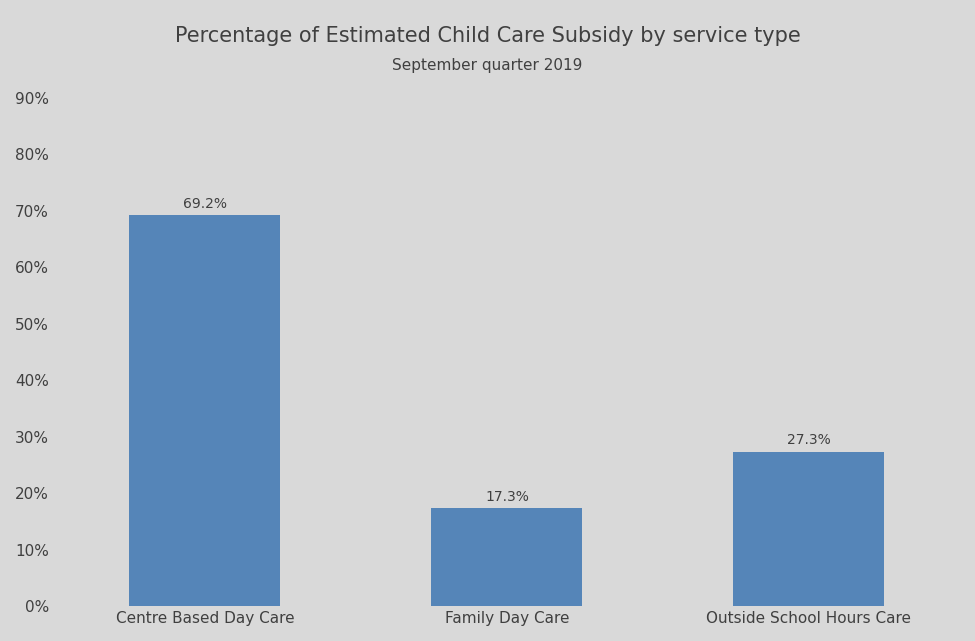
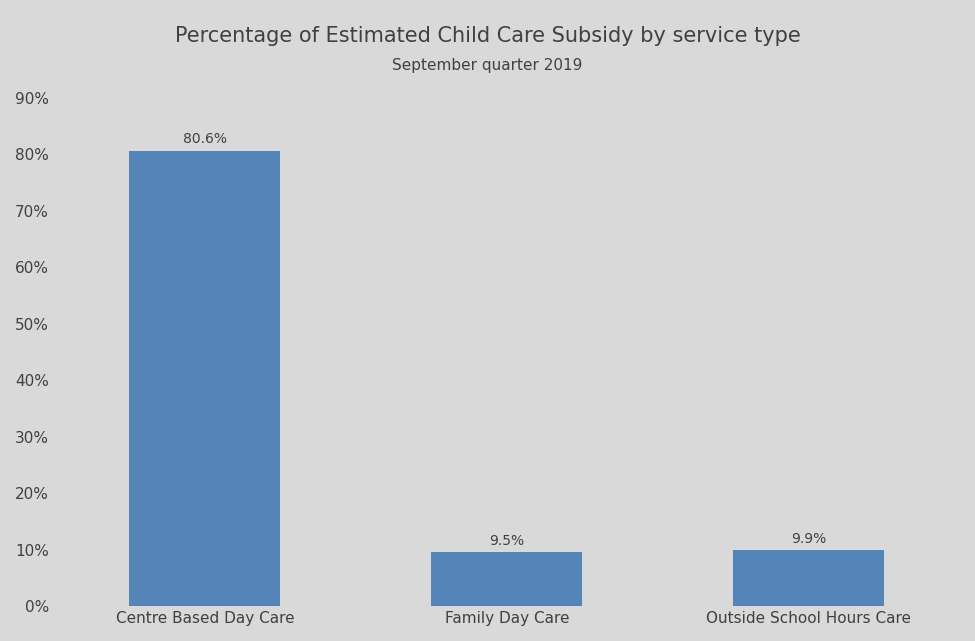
Centre Based Day Care: 69.2% -> 80.6%
Family Day Care: 17.3% -> 9.5%
Outside School Hours Care: 27.3% -> 9.9%
